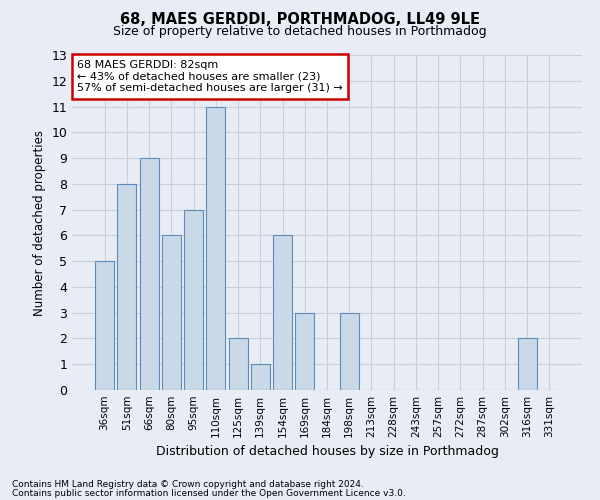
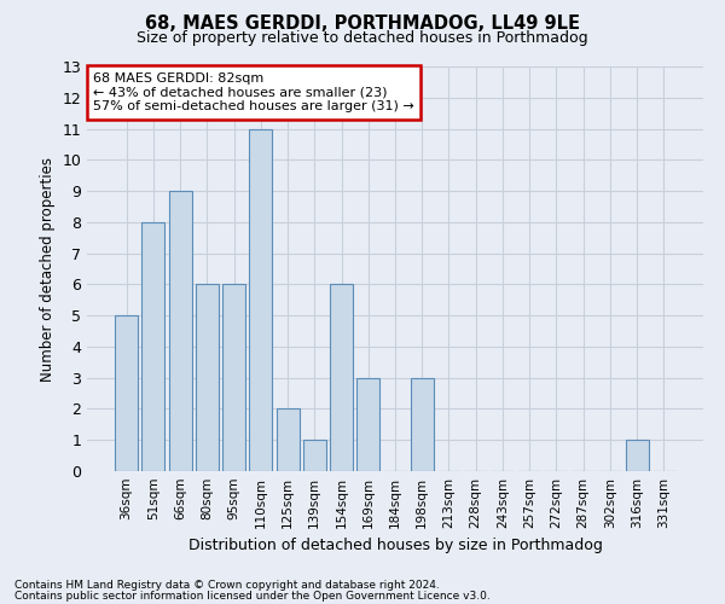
95sqm: 7 -> 6
316sqm: 2 -> 1
